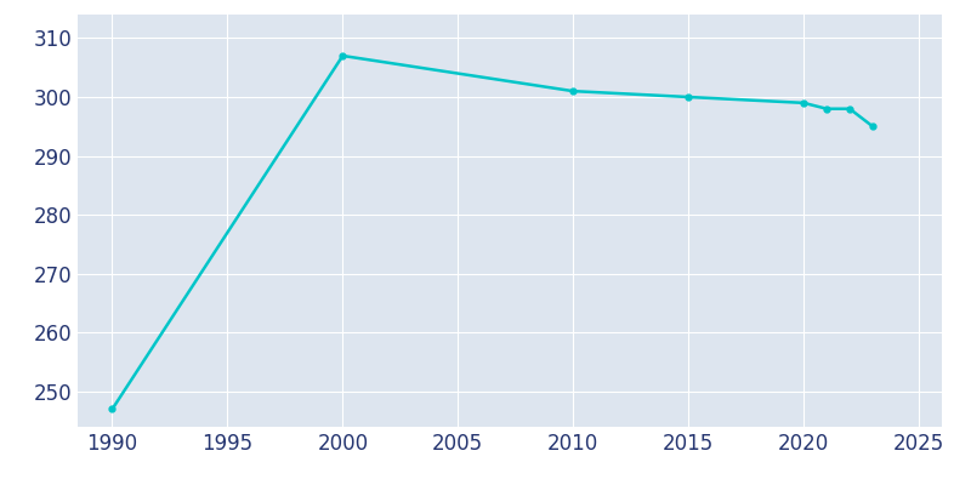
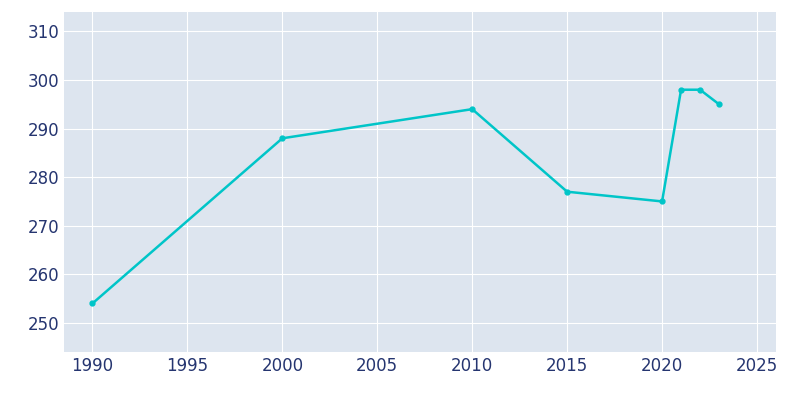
1990: 247 -> 254
2000: 307 -> 288
2010: 301 -> 294
2015: 300 -> 277
2020: 299 -> 275
